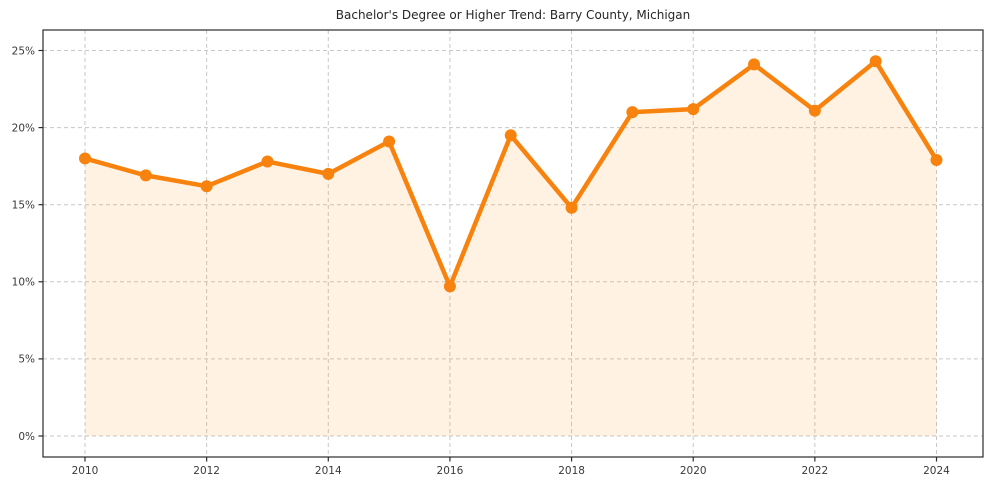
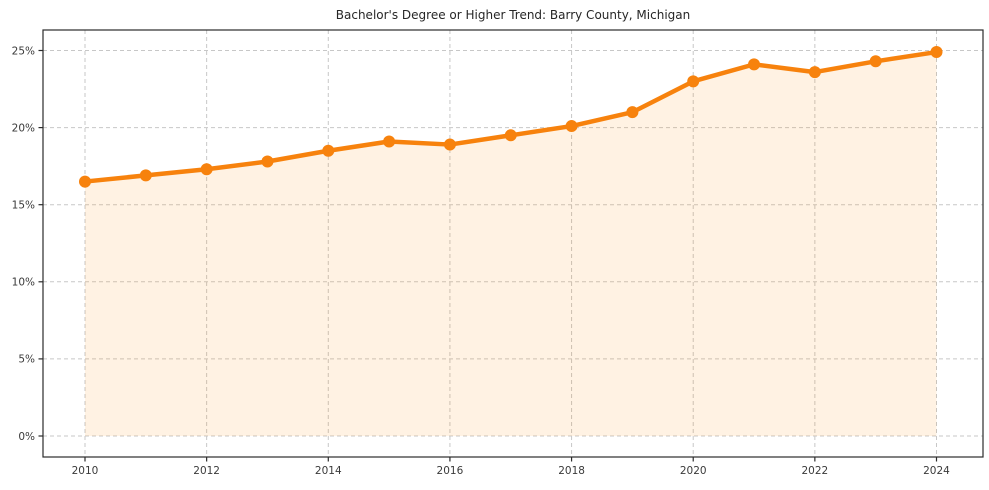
2010: 18.0% -> 16.5%
2012: 16.2% -> 17.3%
2014: 17.0% -> 18.5%
2016: 9.7% -> 18.9%
2018: 14.8% -> 20.1%
2020: 21.2% -> 23.0%
2022: 21.1% -> 23.6%
2024: 17.9% -> 24.9%
